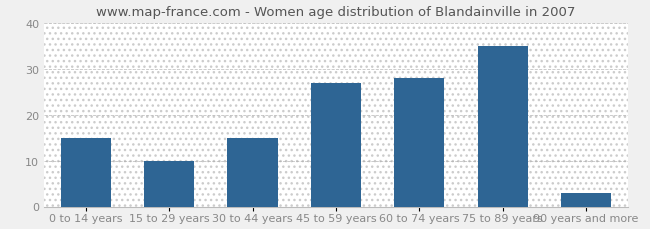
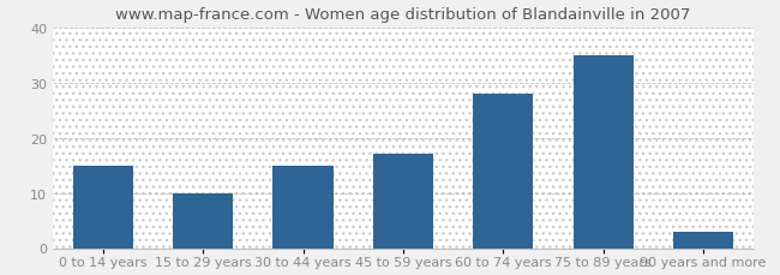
45 to 59 years: 27 -> 17
